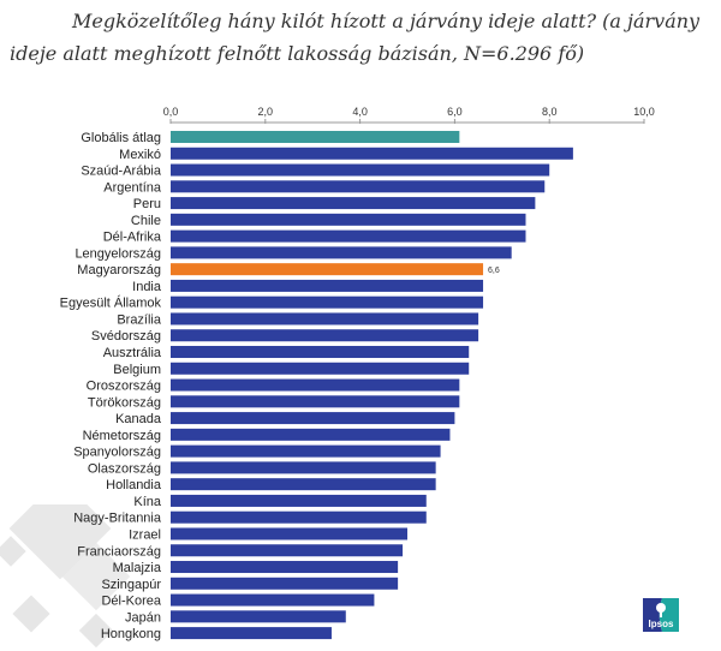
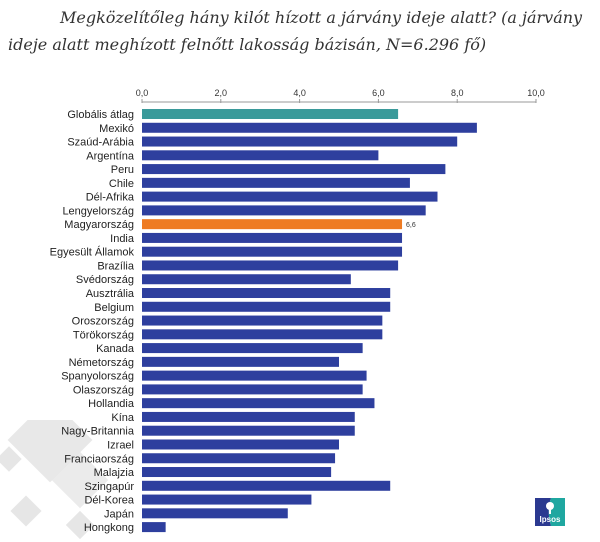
Globális átlag: 6,1 -> 6,5
Argentína: 7,9 -> 6,0
Chile: 7,5 -> 6,8
Svédország: 6,5 -> 5,3
Kanada: 6,0 -> 5,6
Németország: 5,9 -> 5,0
Hollandia: 5,6 -> 5,9
Szingapúr: 4,8 -> 6,3
Hongkong: 3,4 -> 0,6
